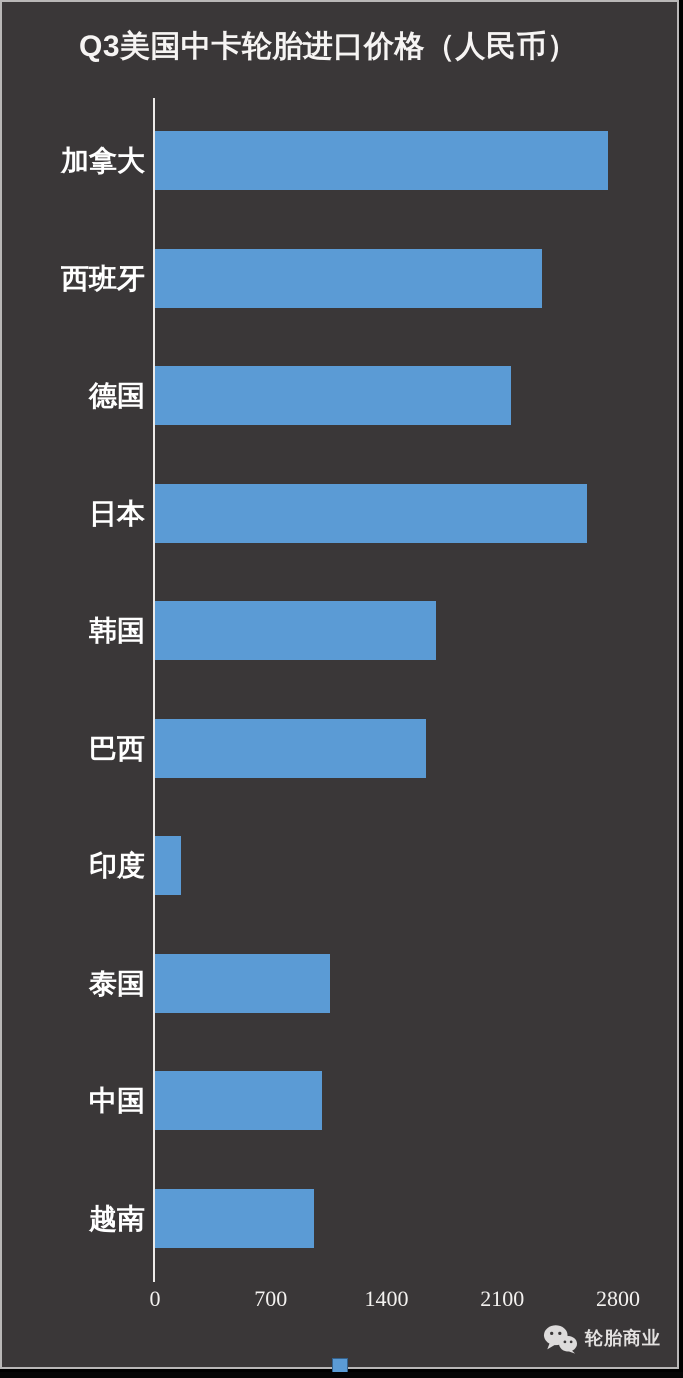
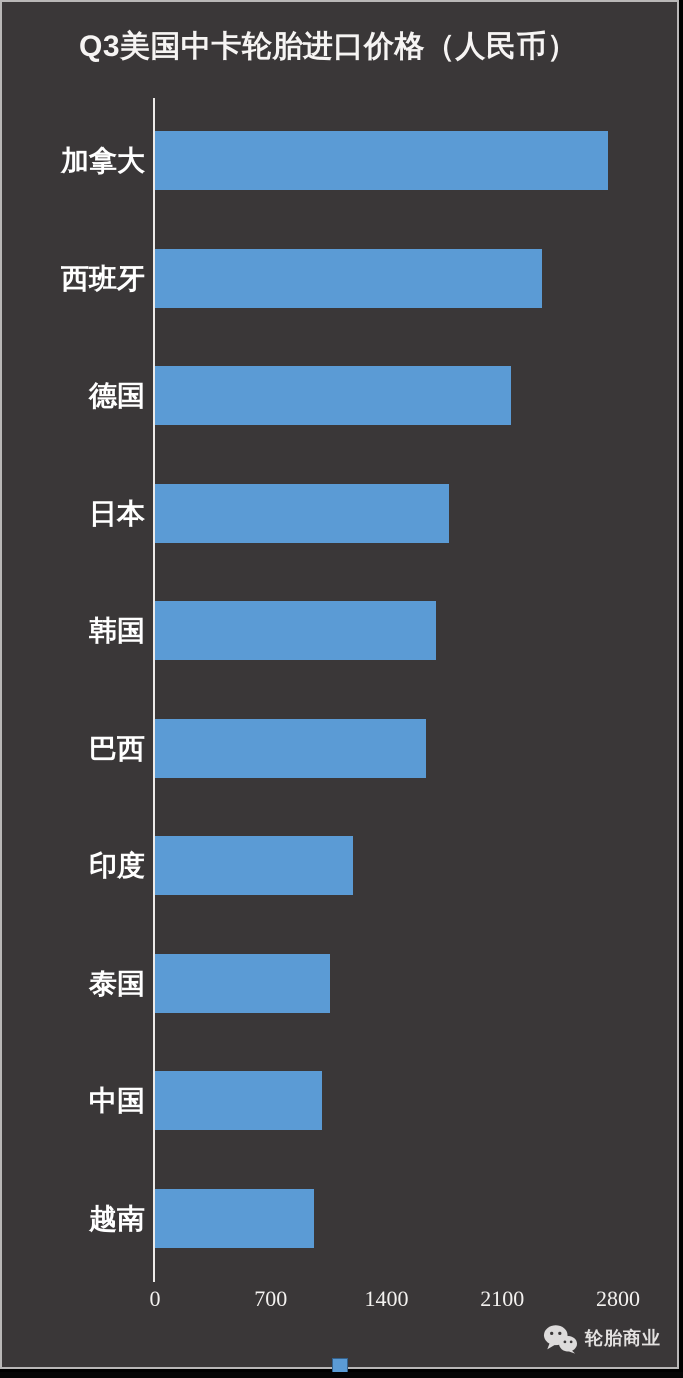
日本: 2610 -> 1780
印度: 160 -> 1200
